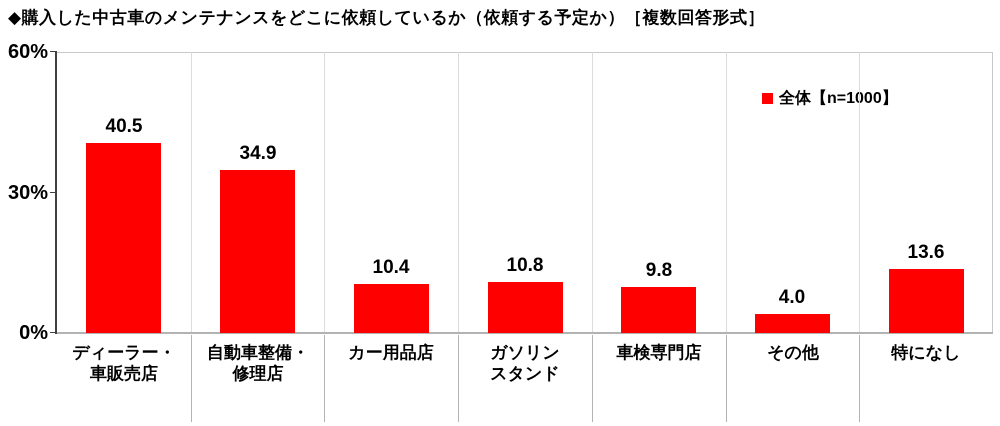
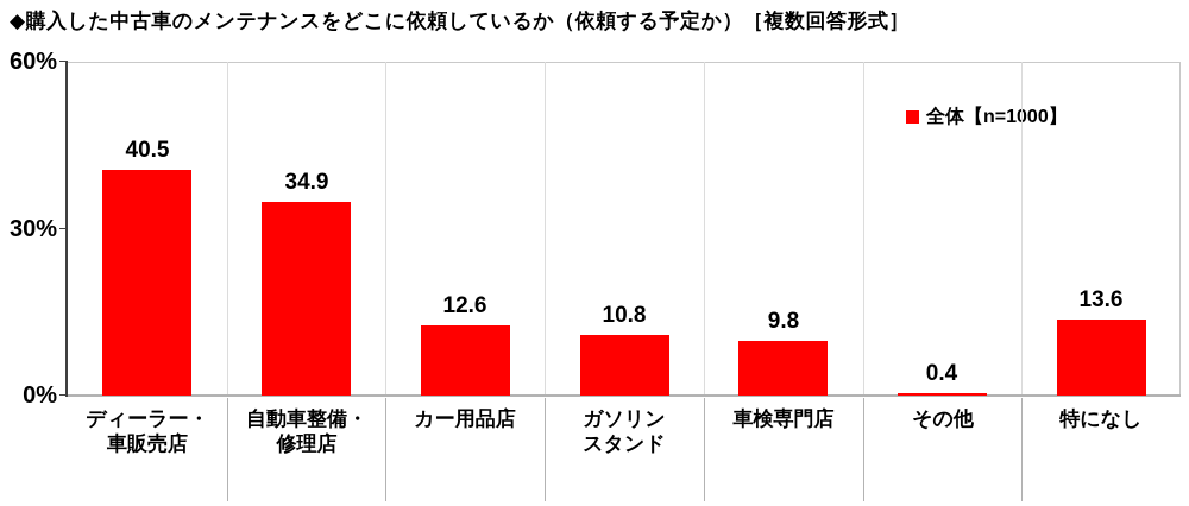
カー用品店: 10.4 -> 12.6
その他: 4.0 -> 0.4
